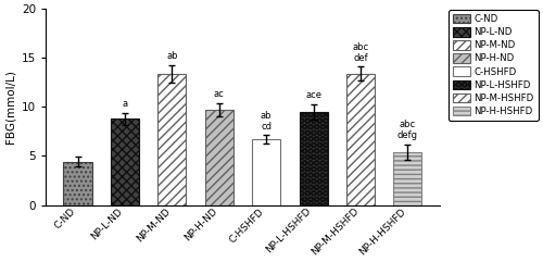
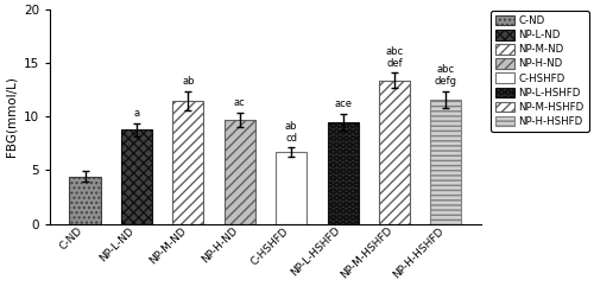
NP-M-ND: 13.4 -> 11.5
NP-H-HSHFD: 5.4 -> 11.6
